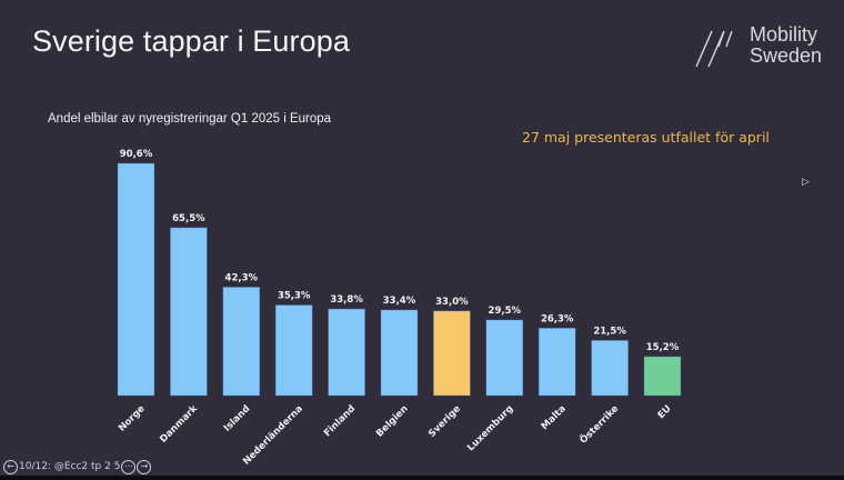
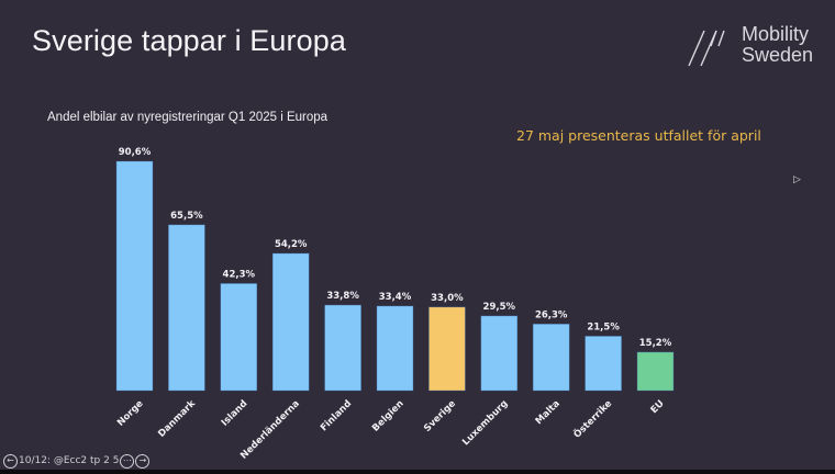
Nederländerna: 35,3% -> 54,2%
